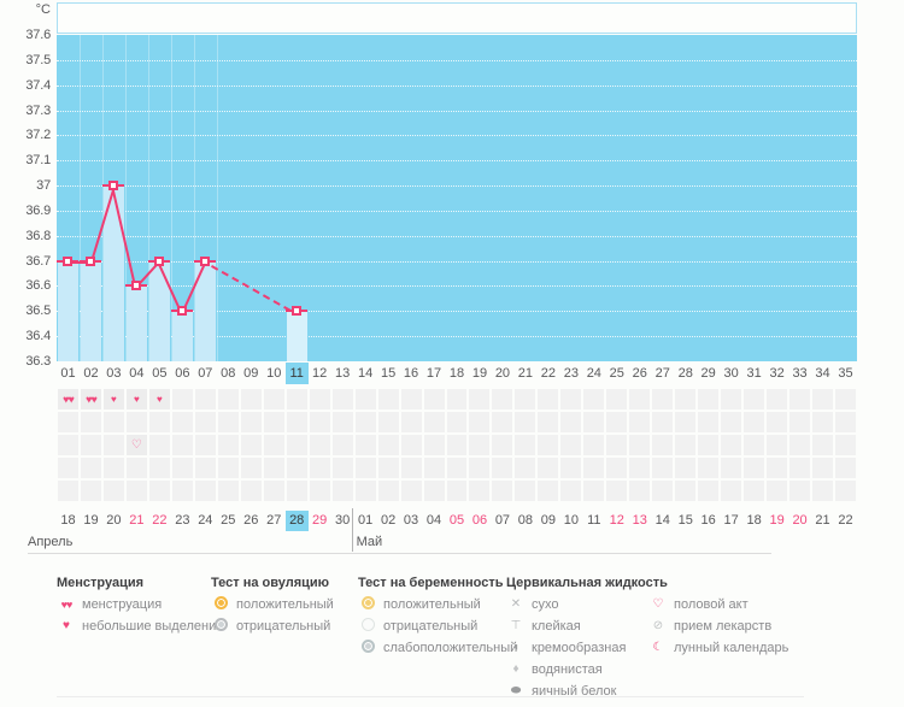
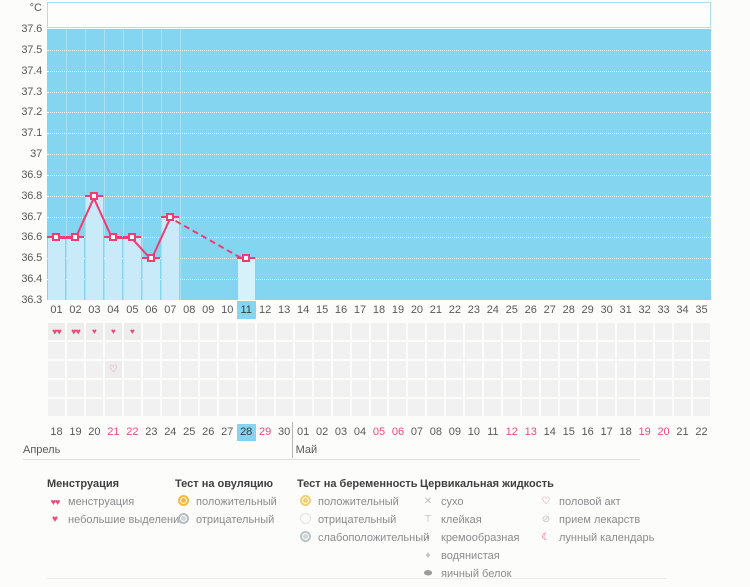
01: 36.7 -> 36.6
02: 36.7 -> 36.6
03: 37.0 -> 36.8
05: 36.7 -> 36.6
